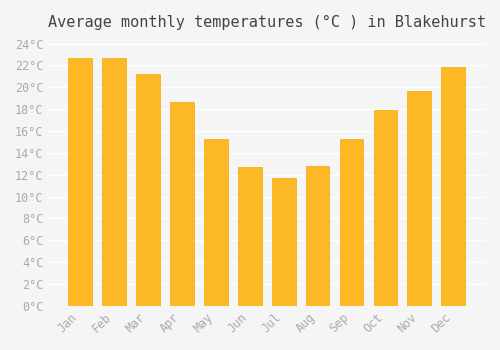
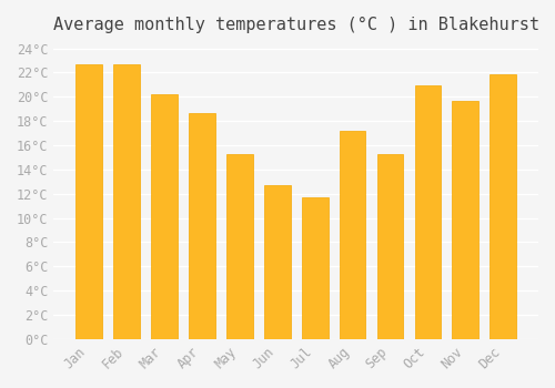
Mar: 21.2°C -> 20.2°C
Aug: 12.8°C -> 17.2°C
Oct: 17.9°C -> 20.9°C
